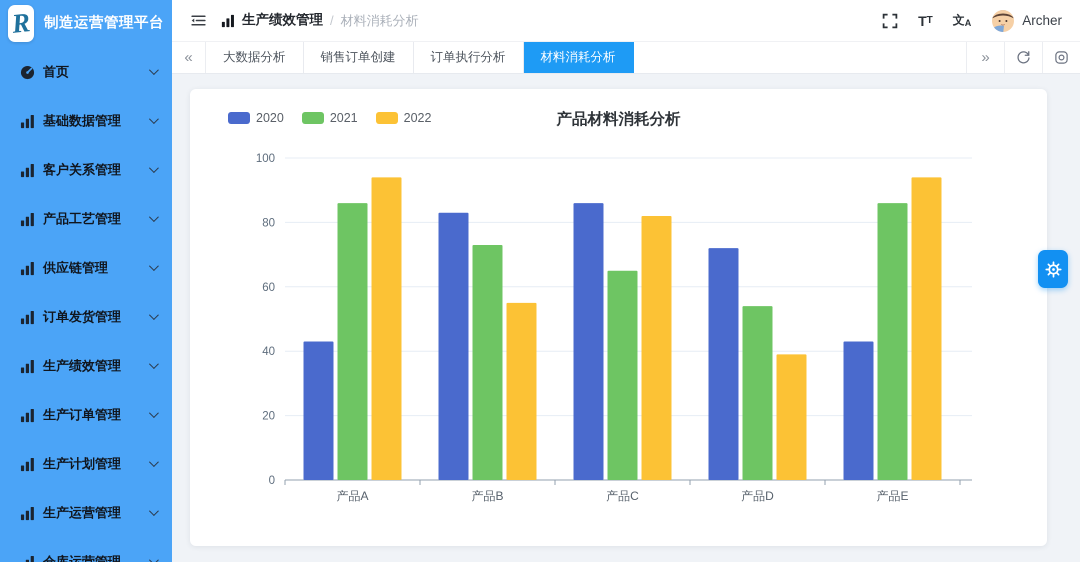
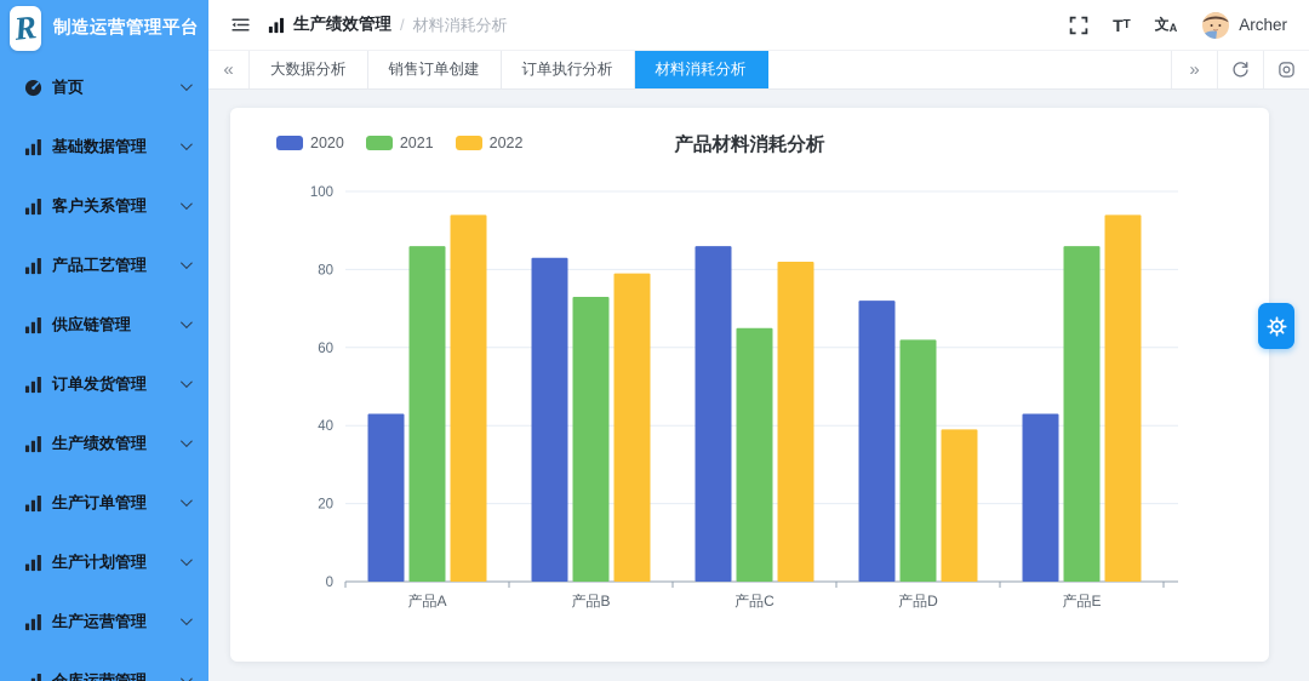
2022/产品B: 55 -> 79
2021/产品D: 54 -> 62
